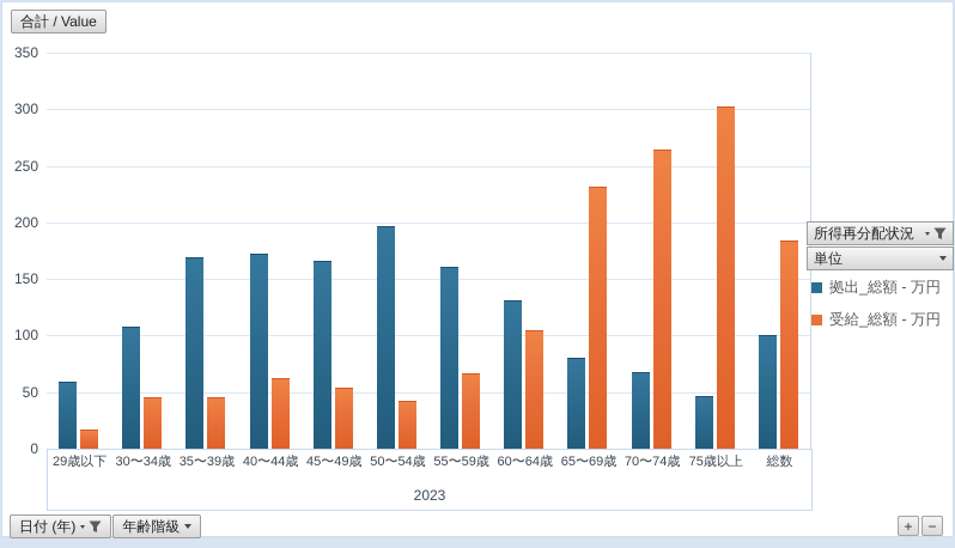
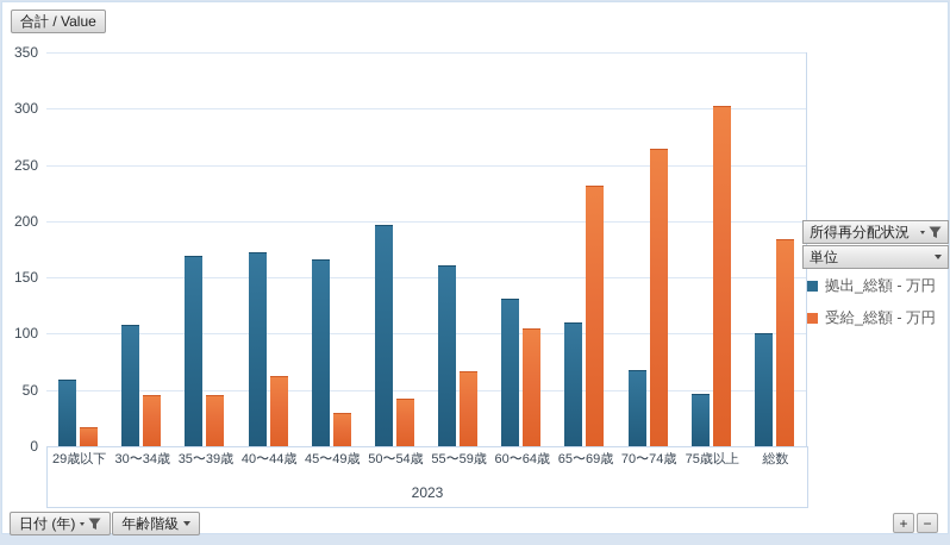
受給_総額 - 万円/45〜49歳: 50 -> 30
拠出_総額 - 万円/65〜69歳: 80 -> 110
